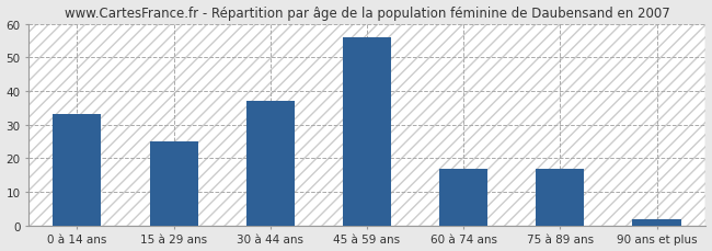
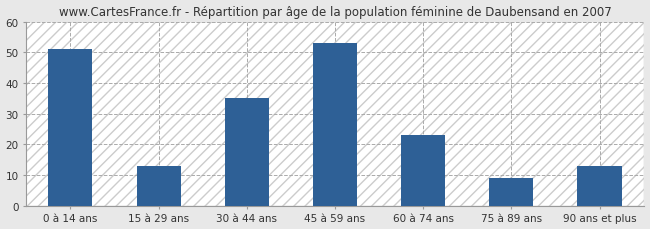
0 à 14 ans: 33 -> 51
15 à 29 ans: 25 -> 13
30 à 44 ans: 37 -> 35
45 à 59 ans: 56 -> 53
60 à 74 ans: 17 -> 23
75 à 89 ans: 17 -> 9
90 ans et plus: 2 -> 13
